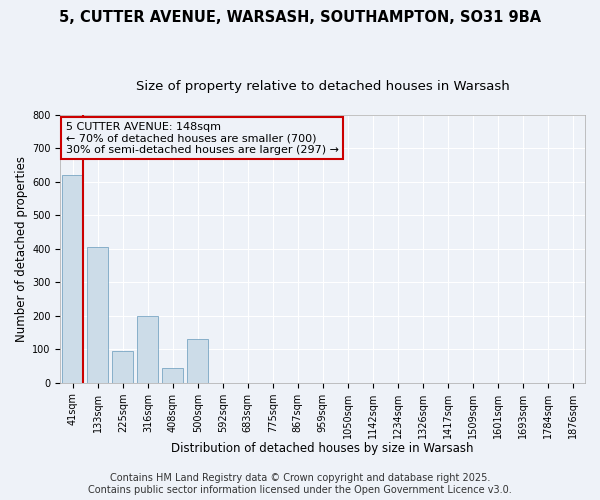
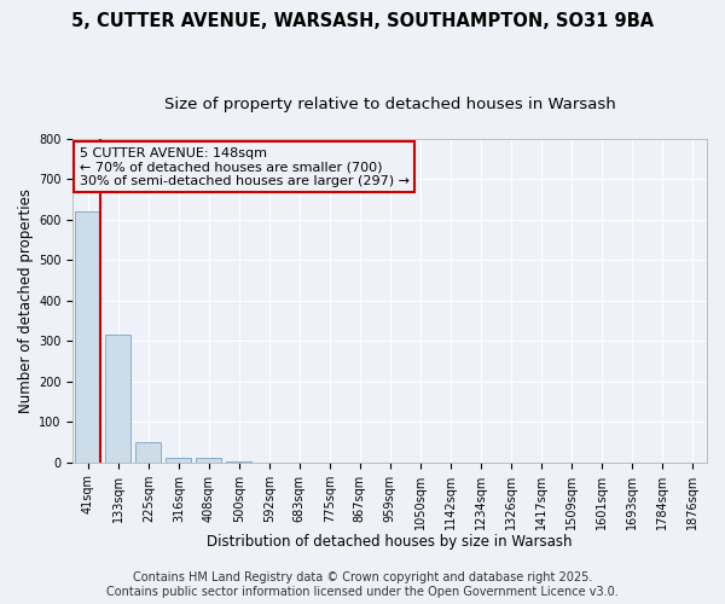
133sqm: 405 -> 315
225sqm: 95 -> 50
316sqm: 200 -> 12
408sqm: 45 -> 11
500sqm: 130 -> 2
